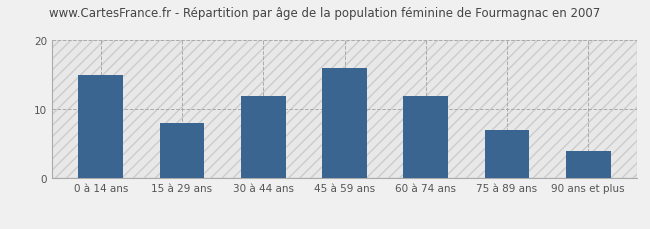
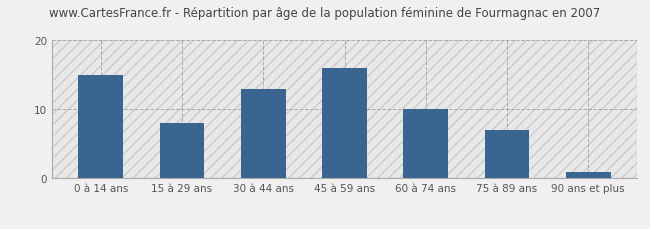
30 à 44 ans: 12 -> 13
60 à 74 ans: 12 -> 10
90 ans et plus: 4 -> 1
